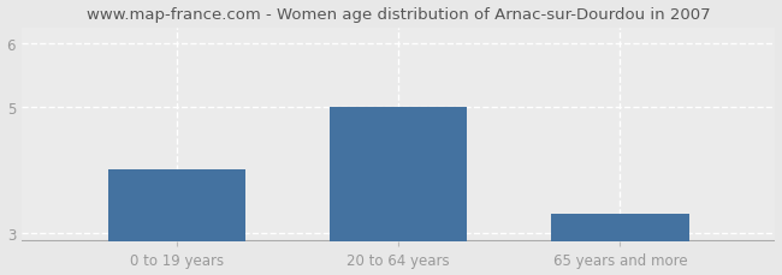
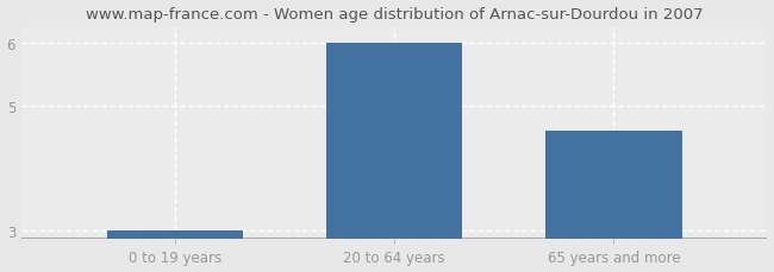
0 to 19 years: 4.0 -> 3.0
20 to 64 years: 5.0 -> 6.0
65 years and more: 3.3 -> 4.6
